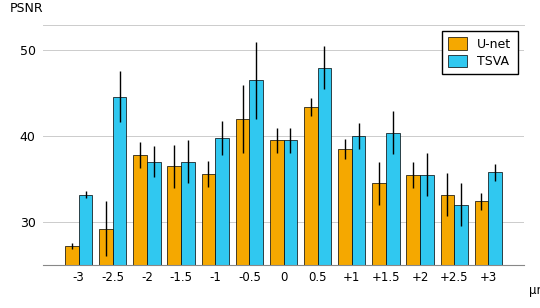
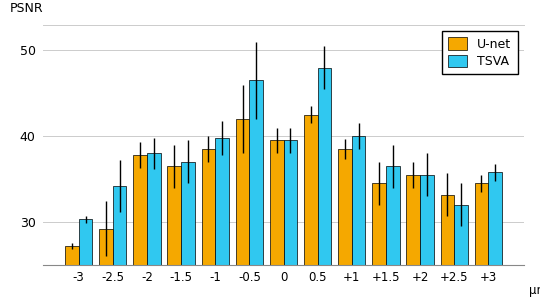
TSVA/-3: 33.2 -> 30.3
TSVA/-2.5: 44.6 -> 34.2
TSVA/-2: 37.0 -> 38.0
U-net/-1: 35.6 -> 38.5
U-net/0.5: 43.4 -> 42.5
TSVA/+1.5: 40.4 -> 36.5
U-net/+3: 32.4 -> 34.5
